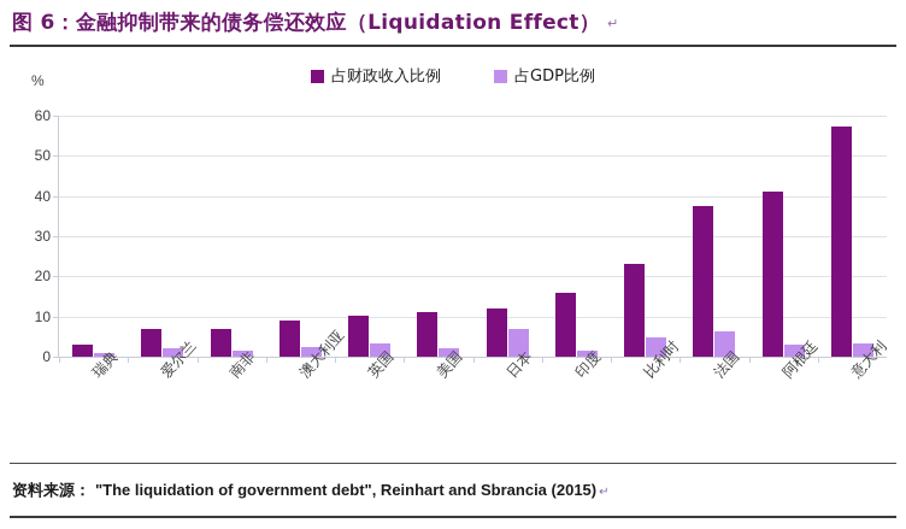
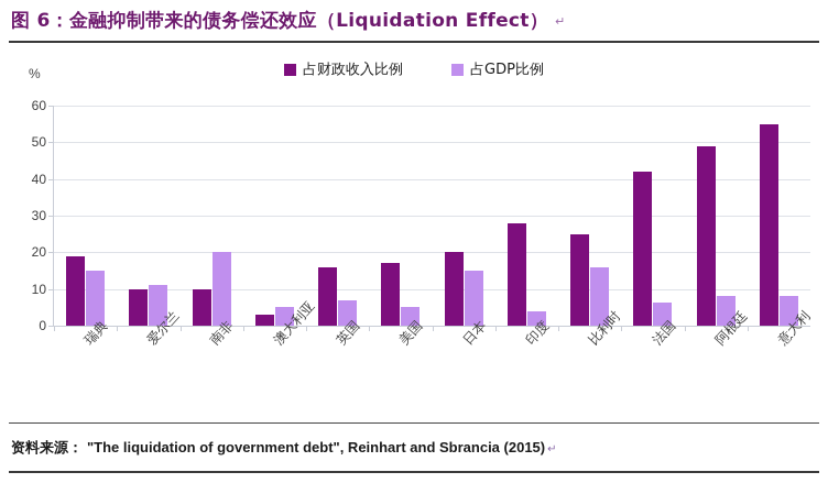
占财政收入比例/瑞典: 3 -> 19
占GDP比例/瑞典: 1 -> 15
占财政收入比例/爱尔兰: 7 -> 10
占GDP比例/爱尔兰: 2 -> 11
占财政收入比例/南非: 7 -> 10
占GDP比例/南非: 2 -> 20
占财政收入比例/澳大利亚: 9 -> 3
占GDP比例/澳大利亚: 2 -> 5
占财政收入比例/英国: 10 -> 16
占GDP比例/英国: 3 -> 7
占财政收入比例/美国: 11 -> 17
占GDP比例/美国: 2 -> 5
占财政收入比例/日本: 12 -> 20
占GDP比例/日本: 7 -> 15
占财政收入比例/印度: 16 -> 28
占GDP比例/印度: 2 -> 4
占财政收入比例/比利时: 23 -> 25
占GDP比例/比利时: 5 -> 16
占财政收入比例/法国: 38 -> 42
占财政收入比例/阿根廷: 41 -> 49
占GDP比例/阿根廷: 3 -> 8
占财政收入比例/意大利: 57 -> 55
占GDP比例/意大利: 3 -> 8
